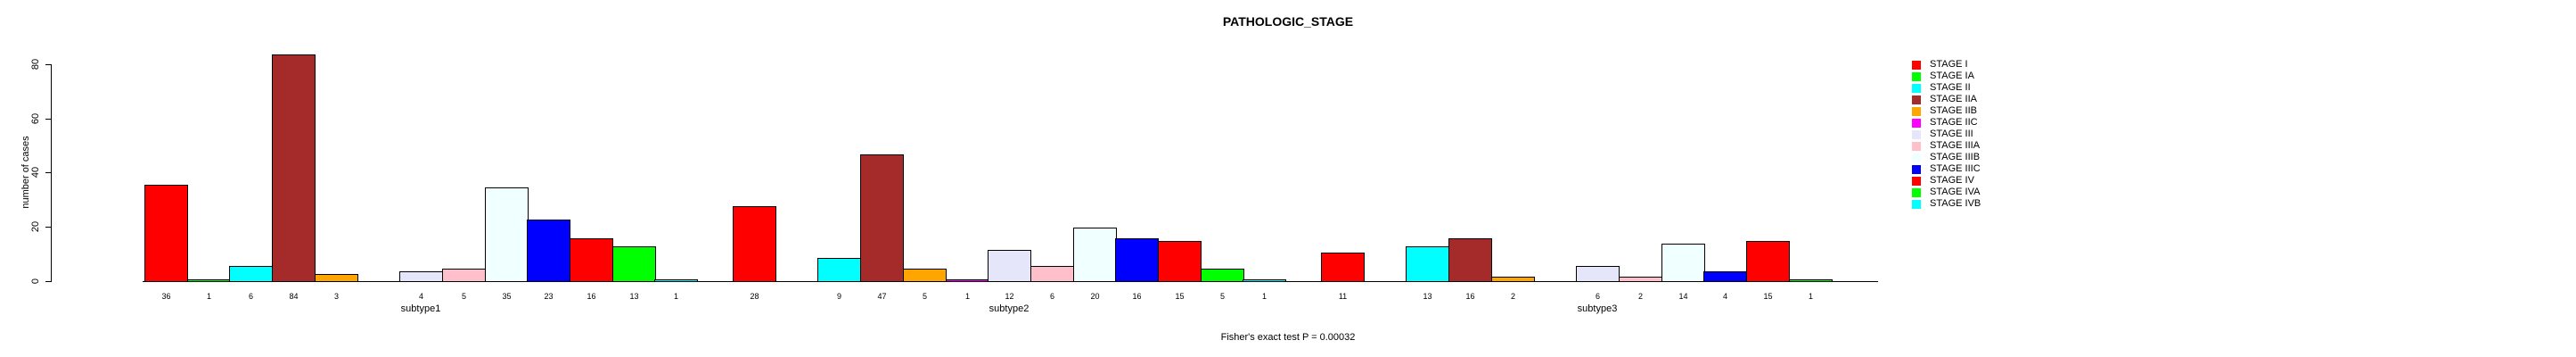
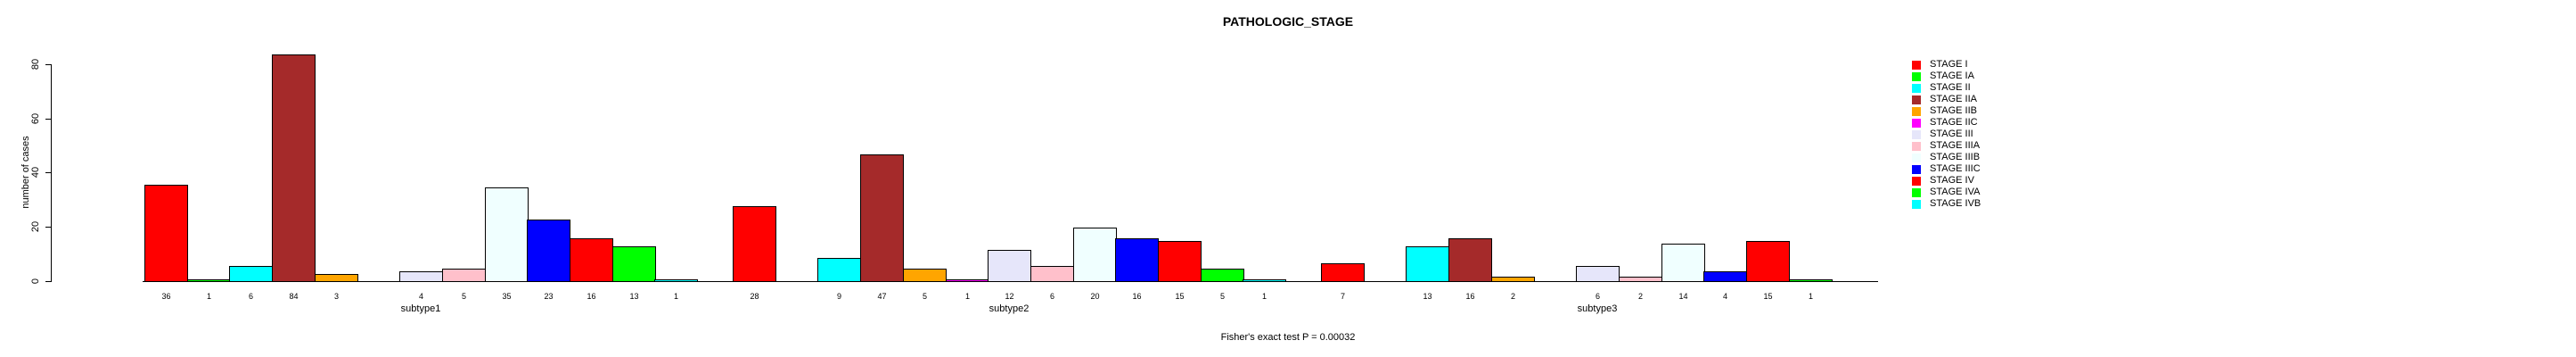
STAGE I/subtype3: 11 -> 7
